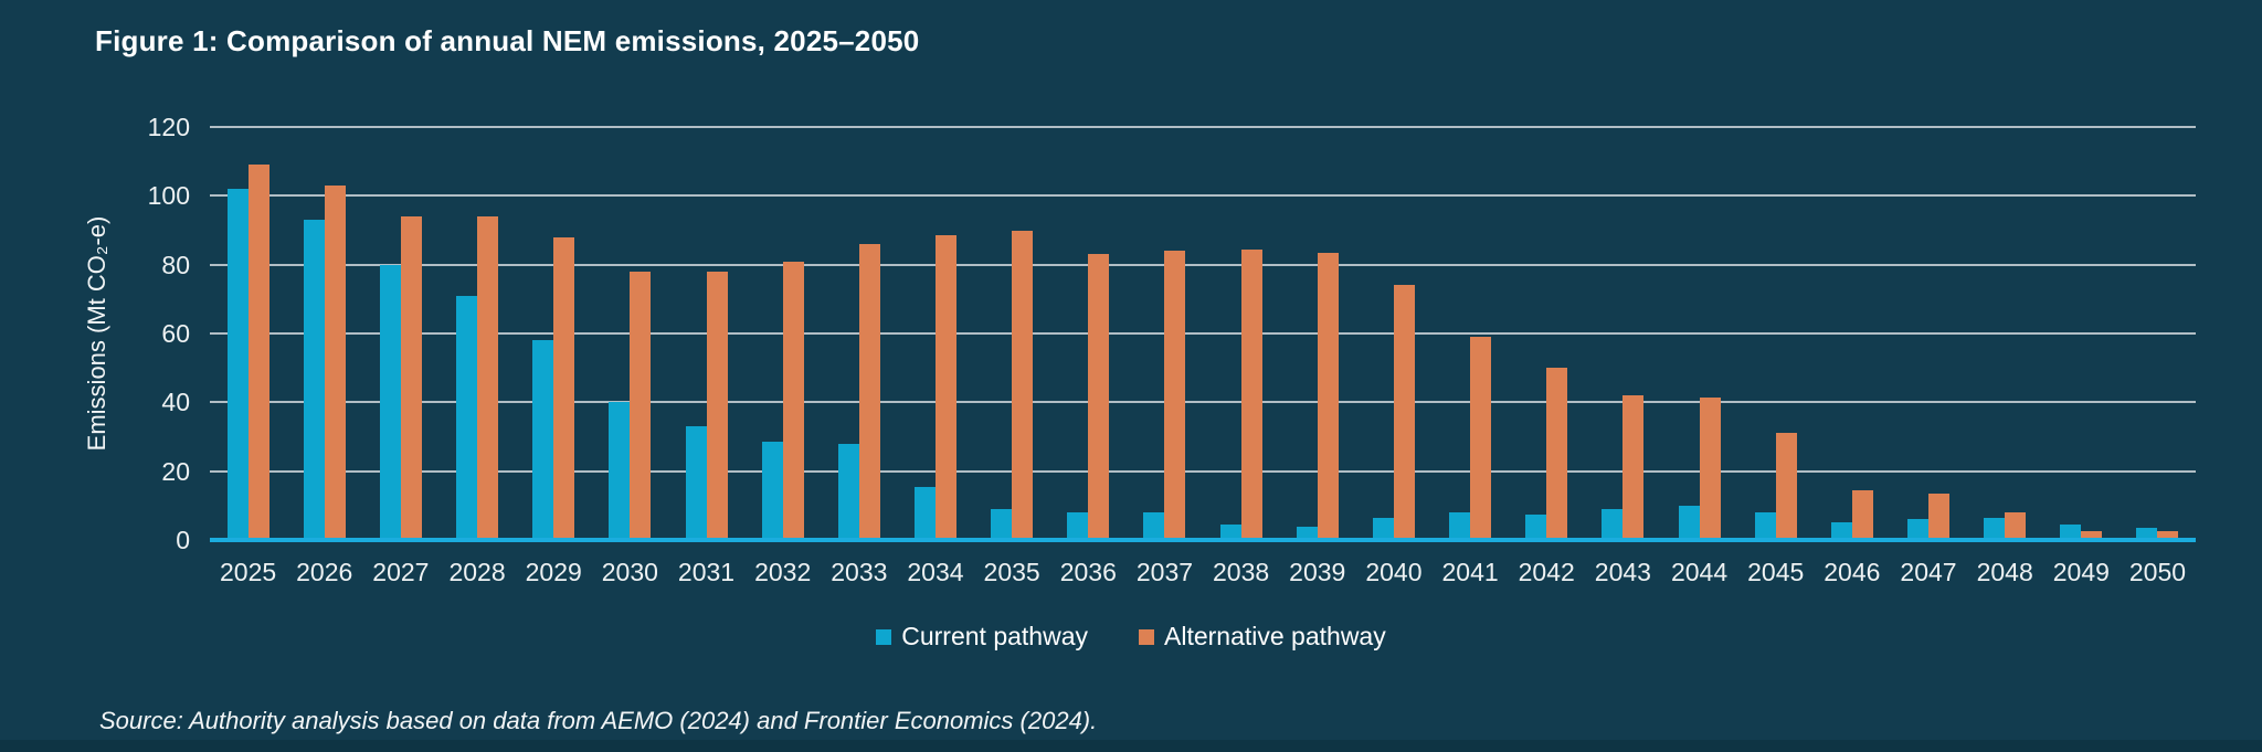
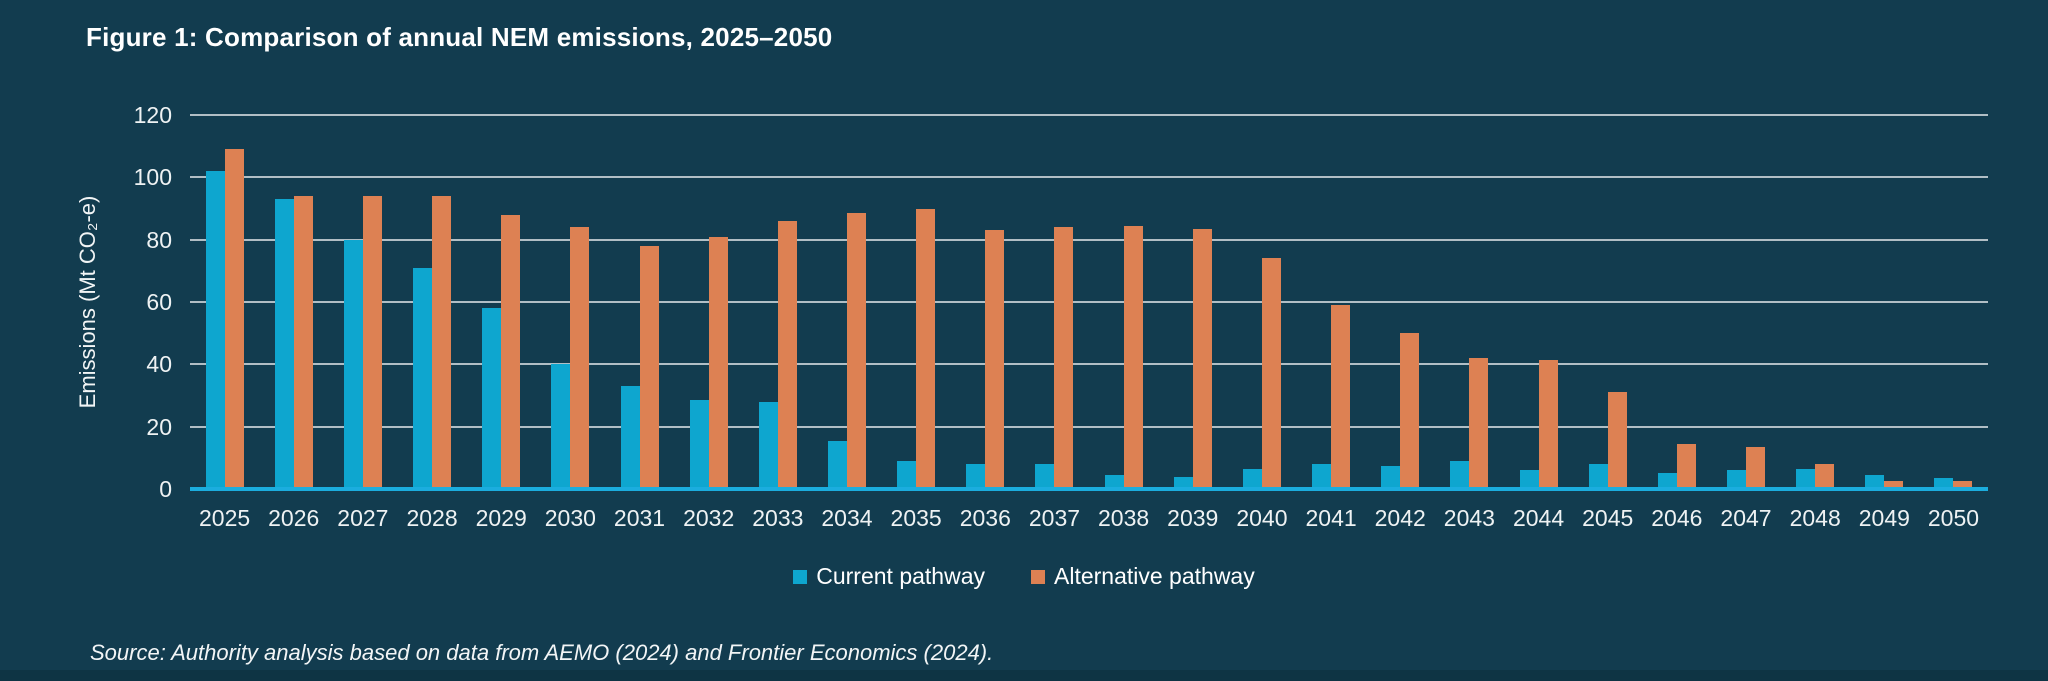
Alternative pathway/2026: 103 -> 94
Alternative pathway/2030: 78 -> 84
Current pathway/2044: 10 -> 6
